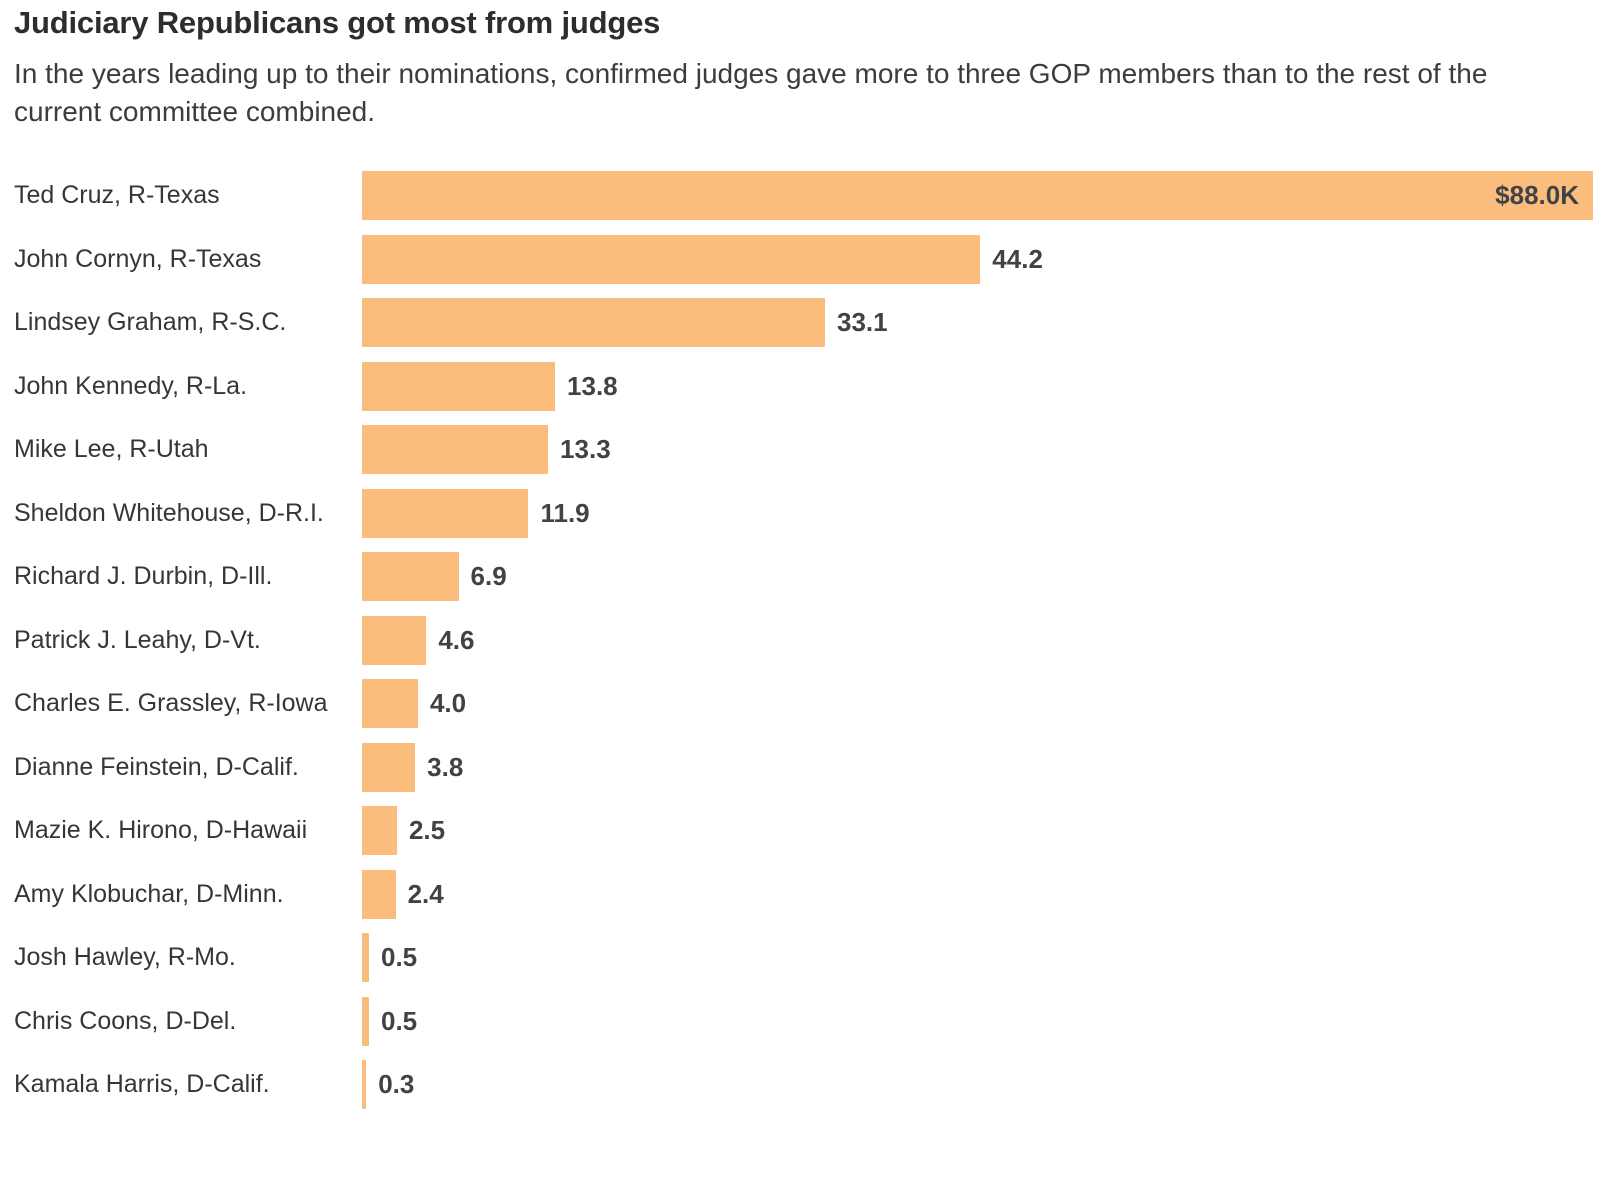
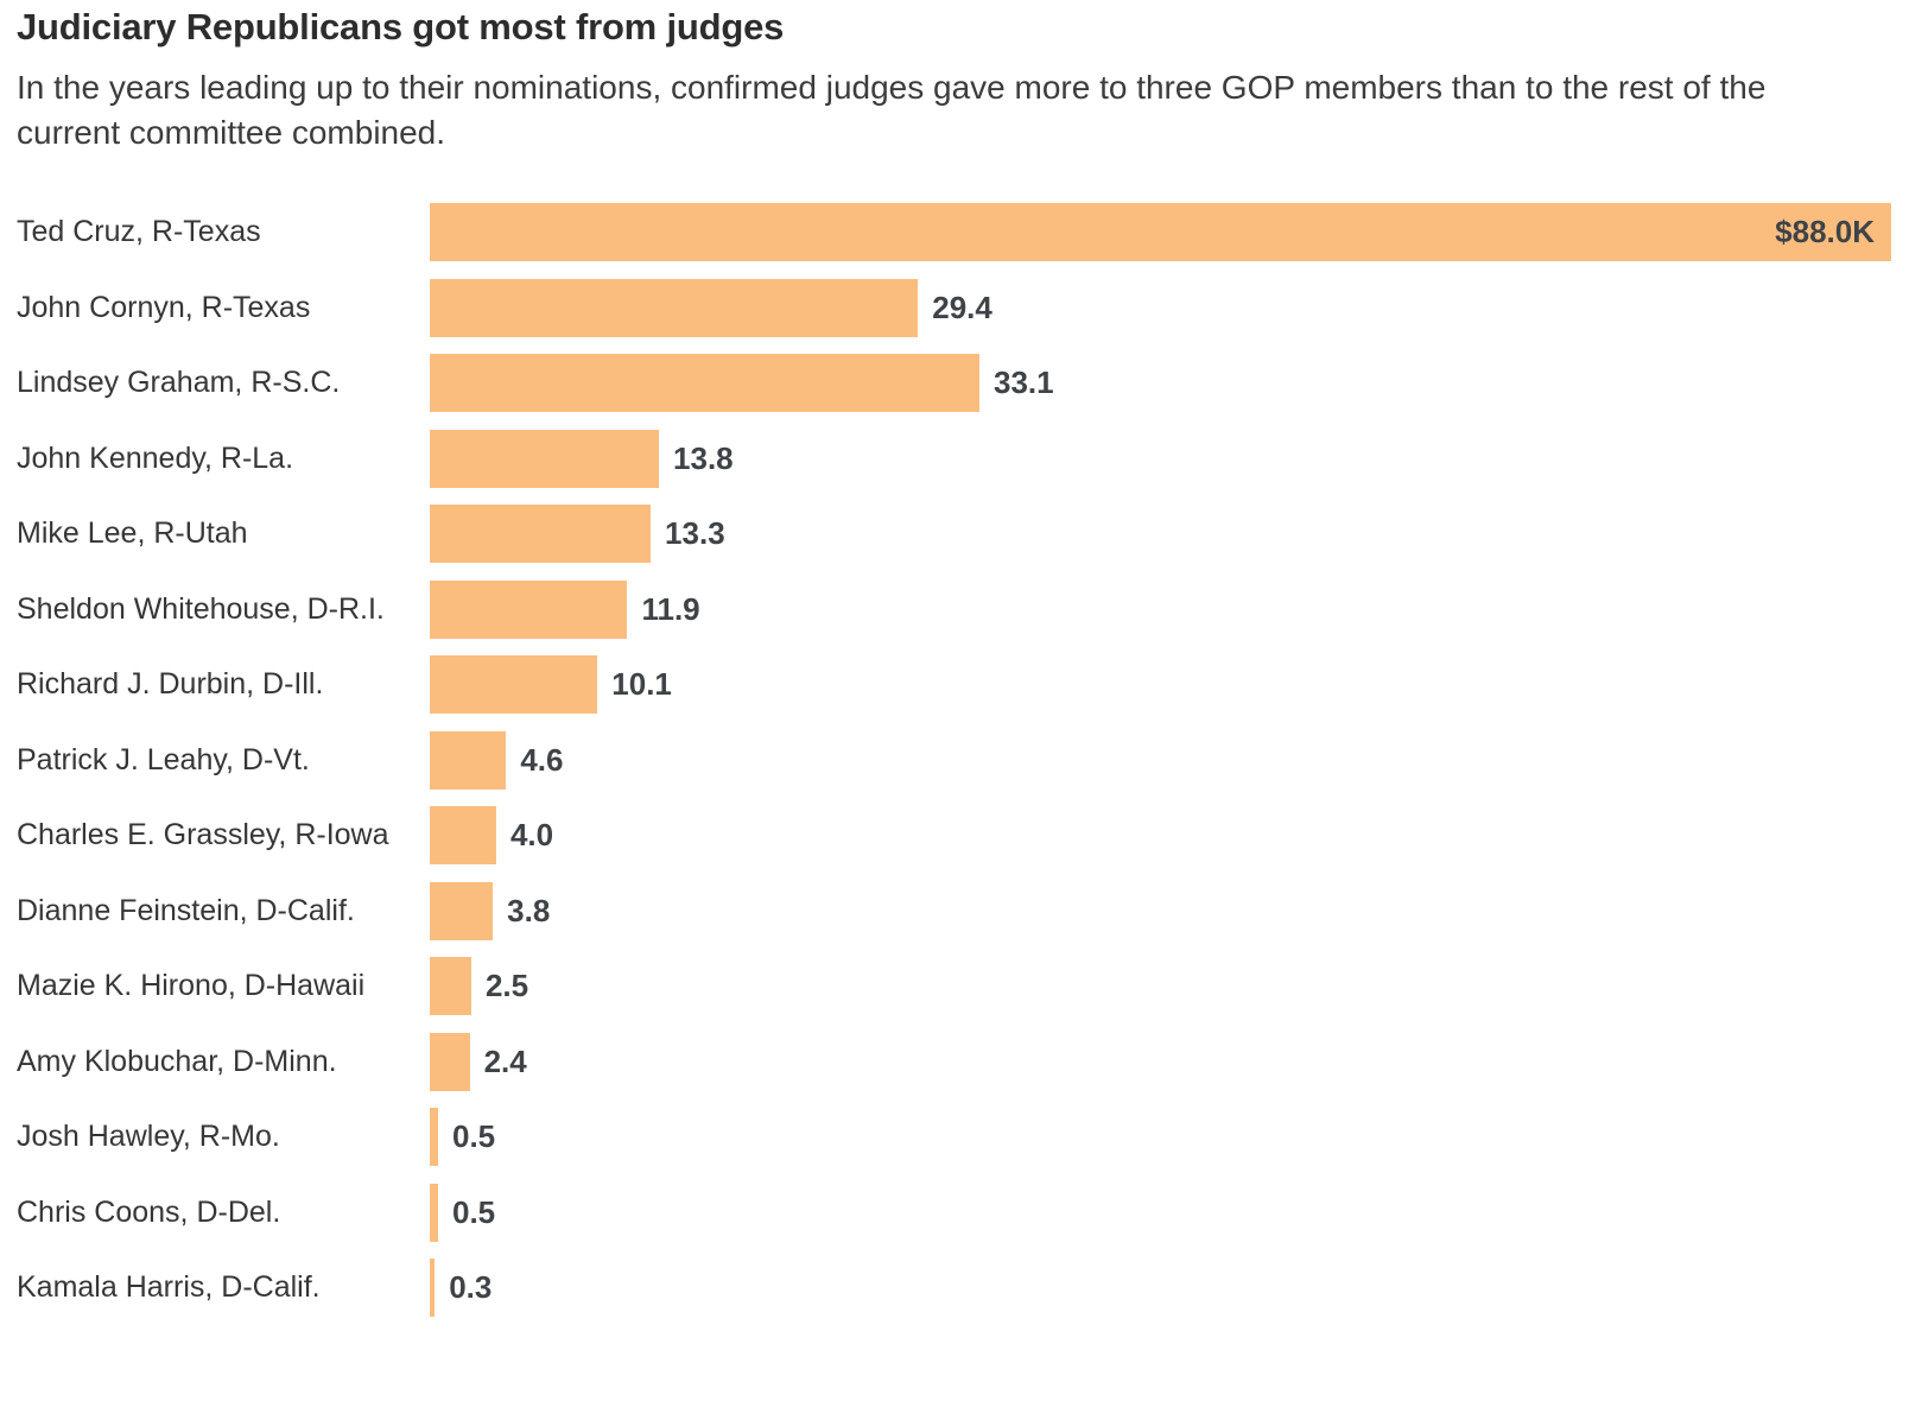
John Cornyn, R-Texas: 44.2 -> 29.4
Richard J. Durbin, D-Ill.: 6.9 -> 10.1
